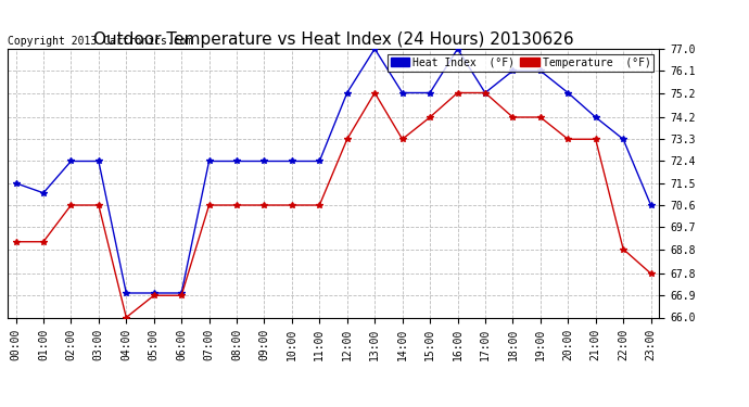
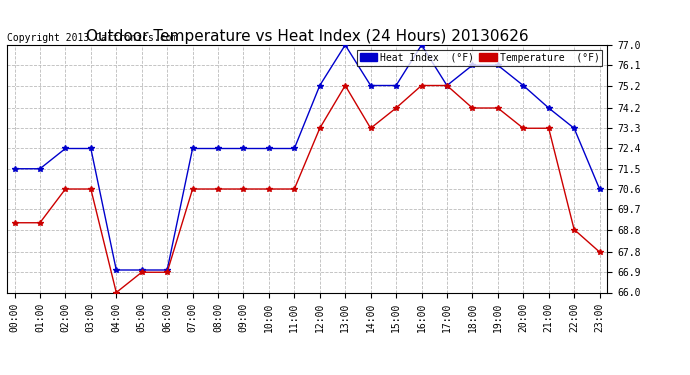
Heat Index (°F)/01:00: 71.1 -> 71.5
